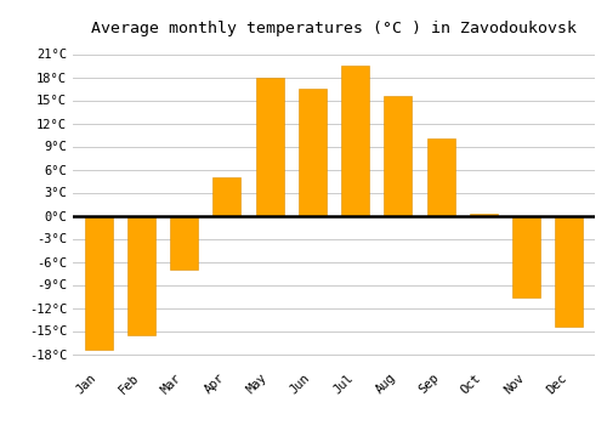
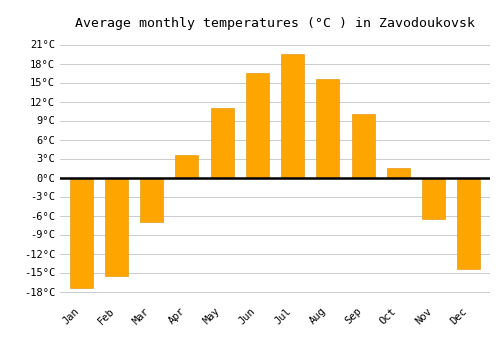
Apr: 5.0°C -> 3.5°C
May: 18.0°C -> 11.0°C
Oct: 0.2°C -> 1.5°C
Nov: -10.6°C -> -6.5°C
